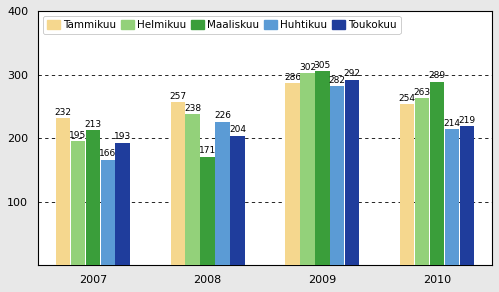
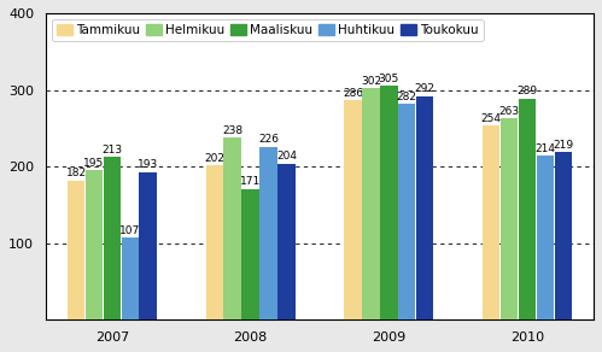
Tammikuu/2007: 232 -> 182
Huhtikuu/2007: 166 -> 107
Tammikuu/2008: 257 -> 202
